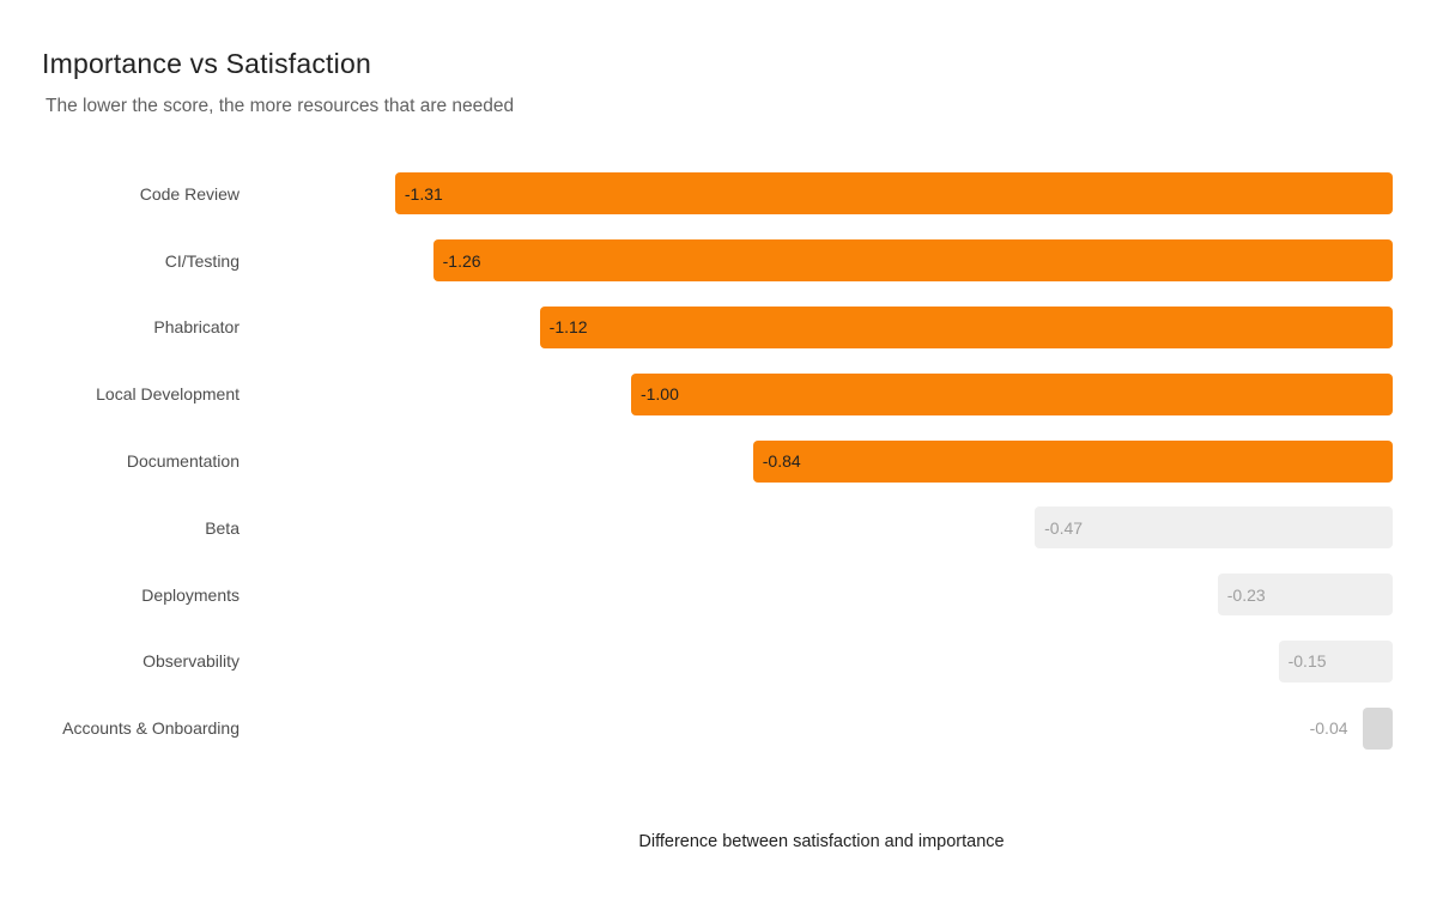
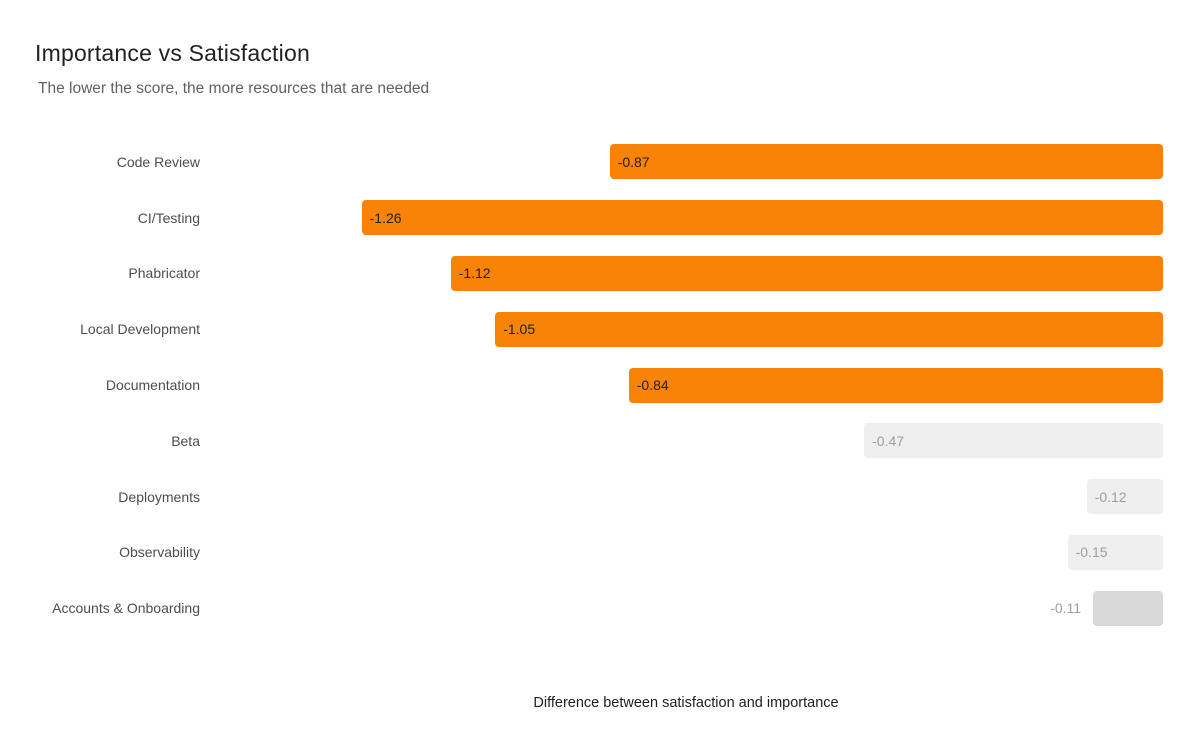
Code Review: -1.31 -> -0.87
Local Development: -1.00 -> -1.05
Deployments: -0.23 -> -0.12
Accounts & Onboarding: -0.04 -> -0.11
